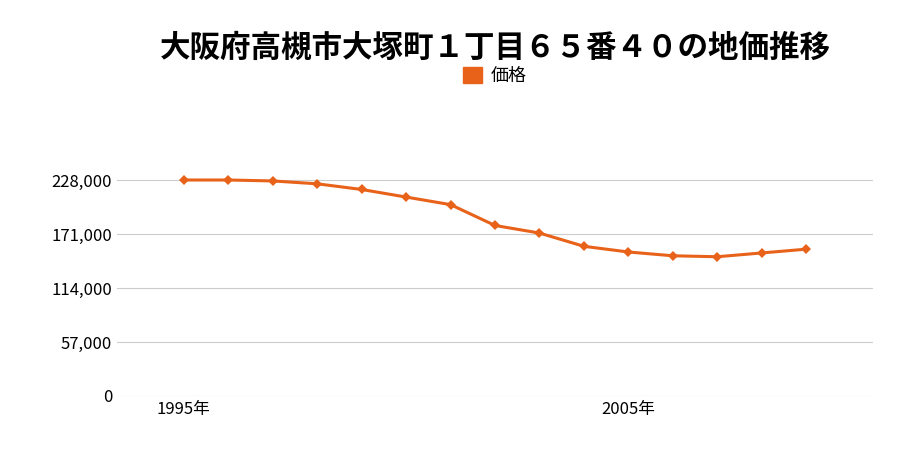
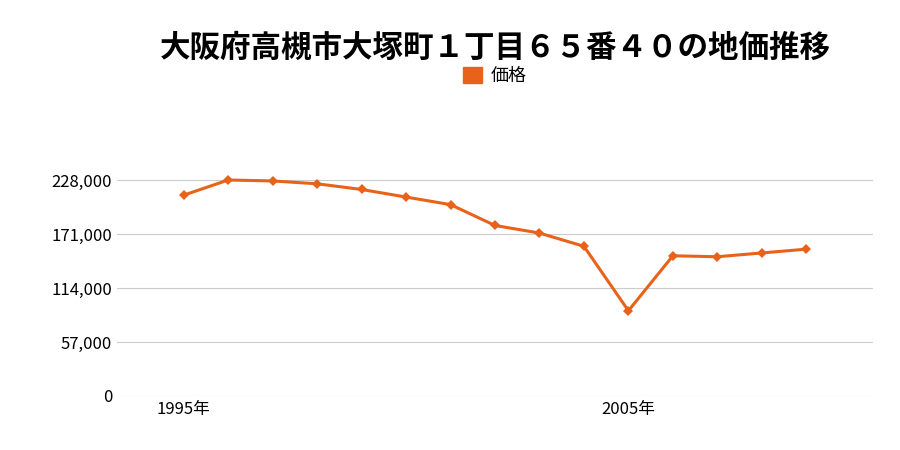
1995年: 228,000 -> 212,000
2005年: 152,000 -> 90,000
